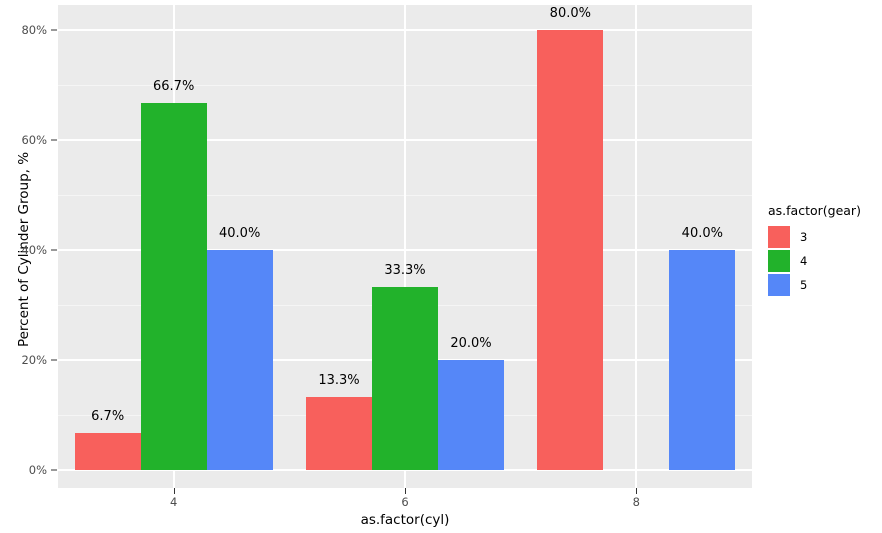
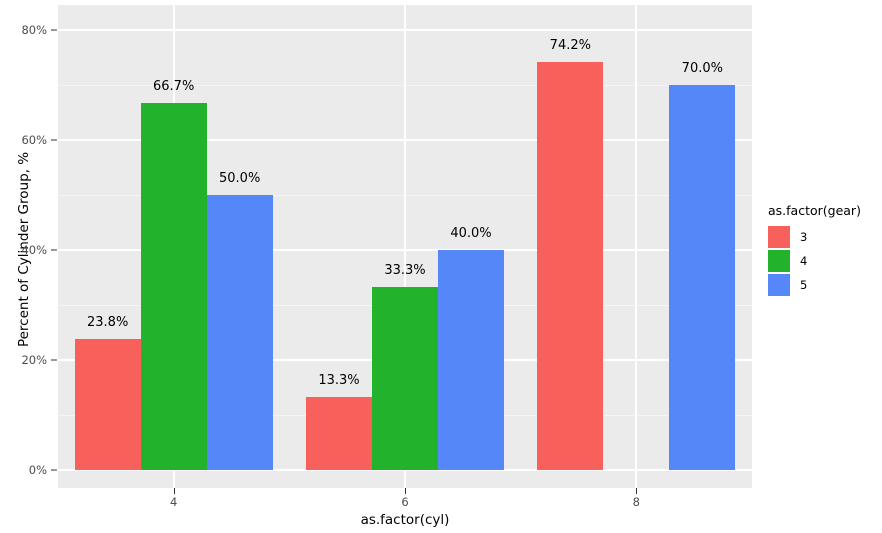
3/4: 6.7% -> 23.8%
5/4: 40.0% -> 50.0%
5/6: 20.0% -> 40.0%
3/8: 80.0% -> 74.2%
5/8: 40.0% -> 70.0%
